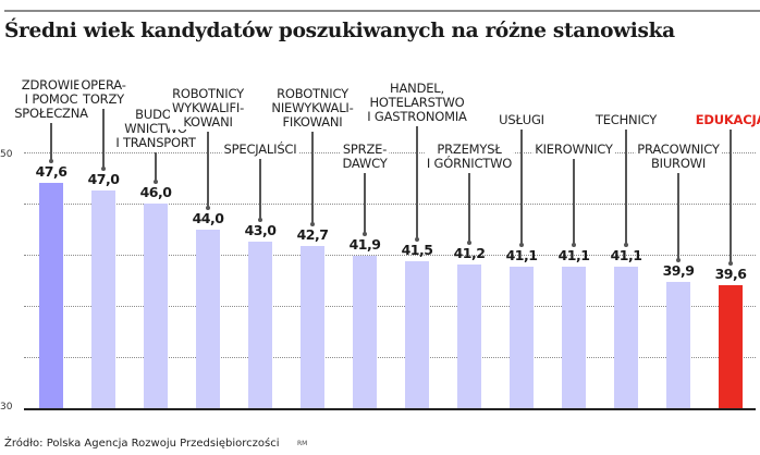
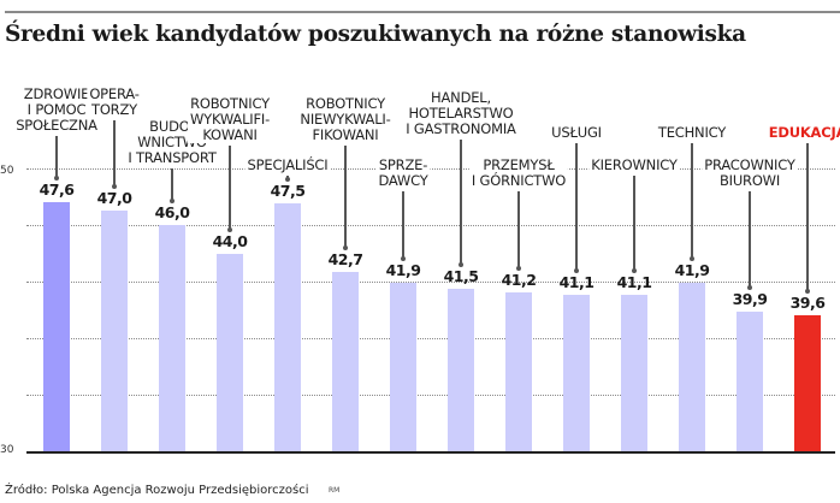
SPECJALIŚCI: 43,0 -> 47,5
TECHNICY: 41,1 -> 41,9
